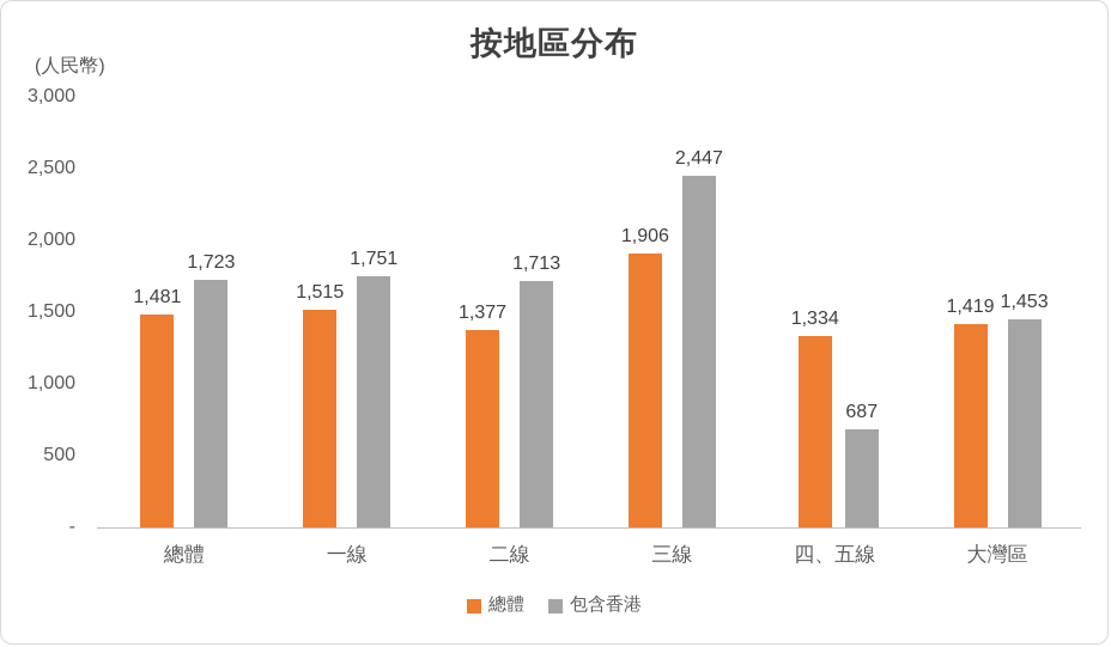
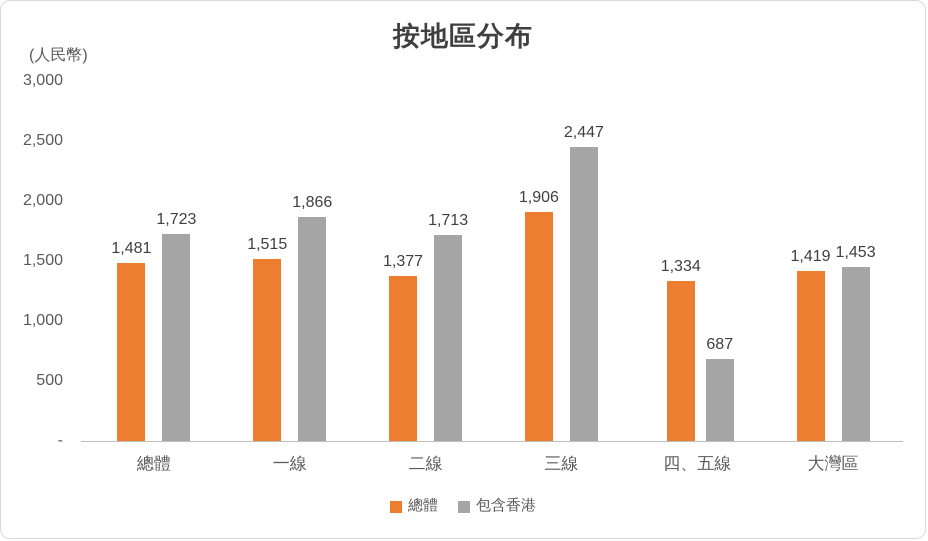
包含香港/一線: 1,751 -> 1,866
